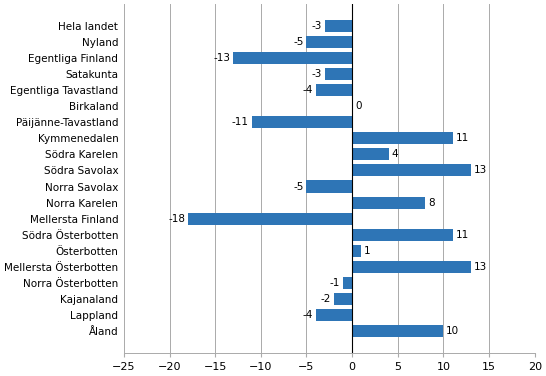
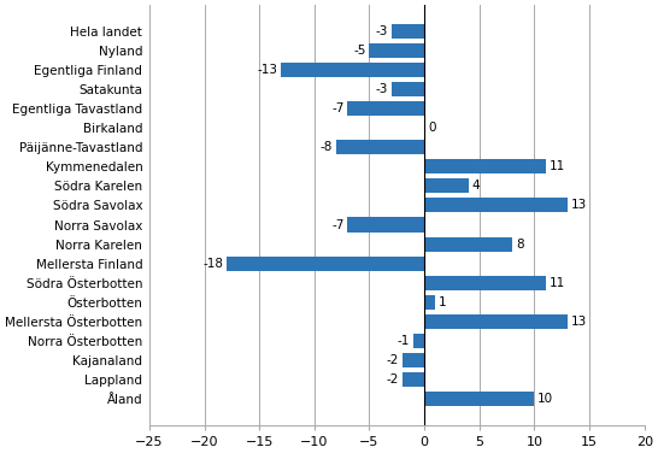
Egentliga Tavastland: -4 -> -7
Päijänne-Tavastland: -11 -> -8
Norra Savolax: -5 -> -7
Lappland: -4 -> -2
